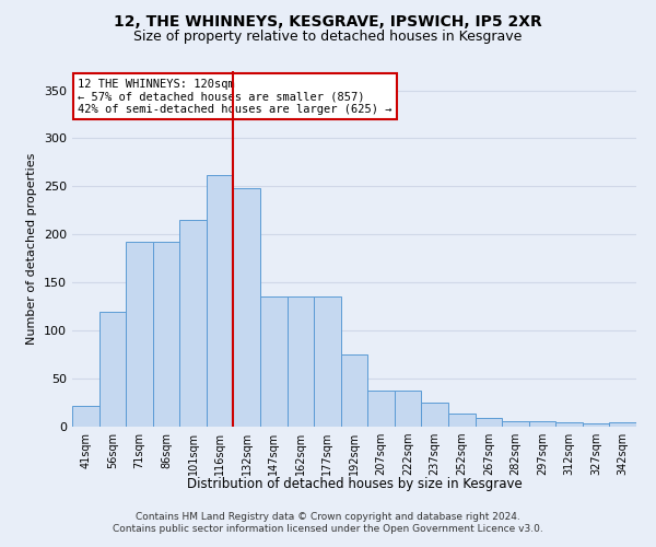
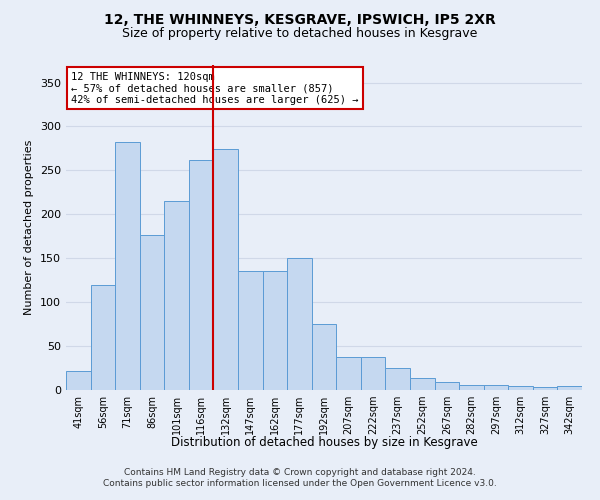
71sqm: 192 -> 282
86sqm: 192 -> 176
132sqm: 248 -> 274
177sqm: 136 -> 150
